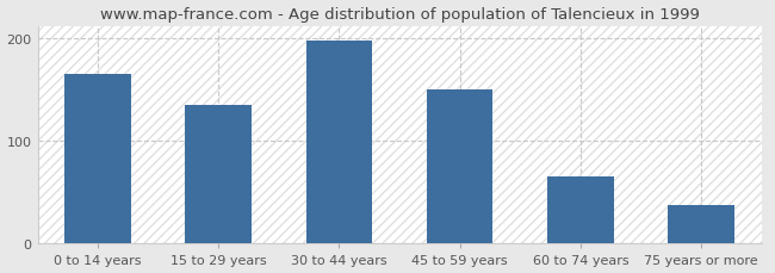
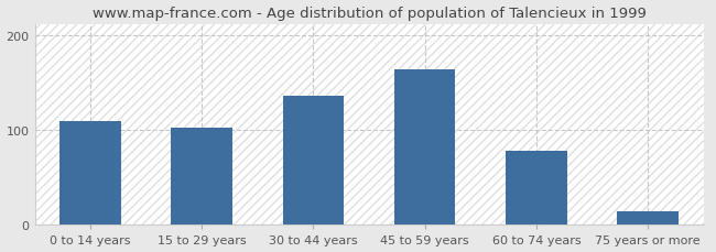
0 to 14 years: 165 -> 110
15 to 29 years: 135 -> 102
30 to 44 years: 198 -> 136
45 to 59 years: 150 -> 164
60 to 74 years: 65 -> 78
75 years or more: 38 -> 14
